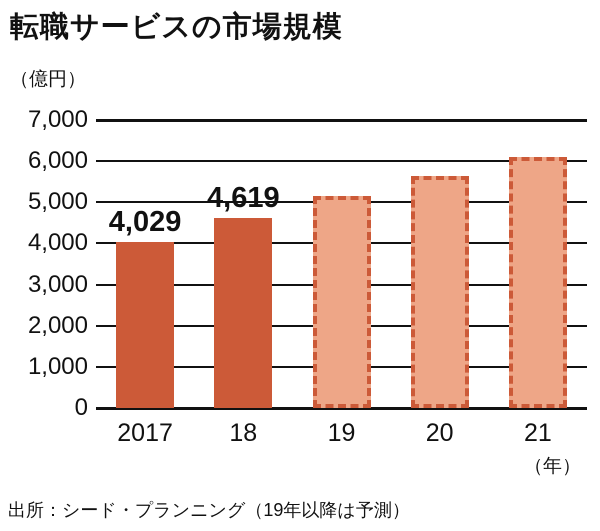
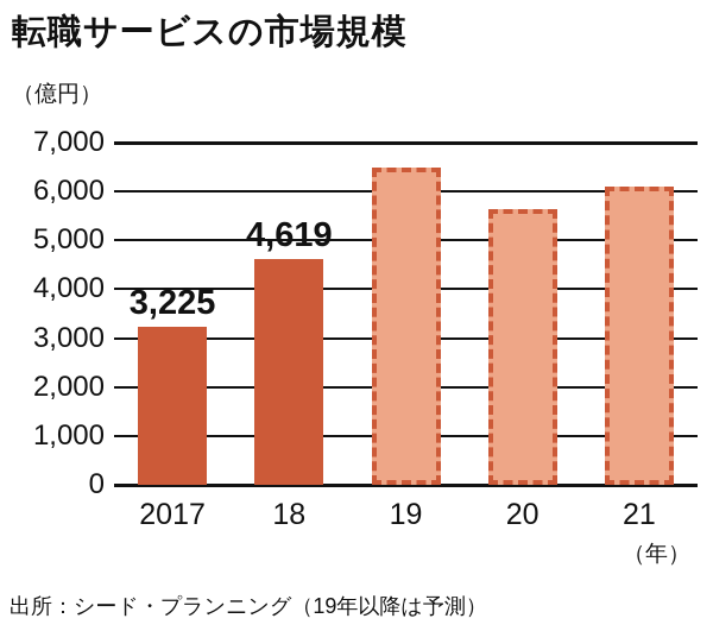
2017: 4,029 -> 3,225
19: 5200 -> 6500
